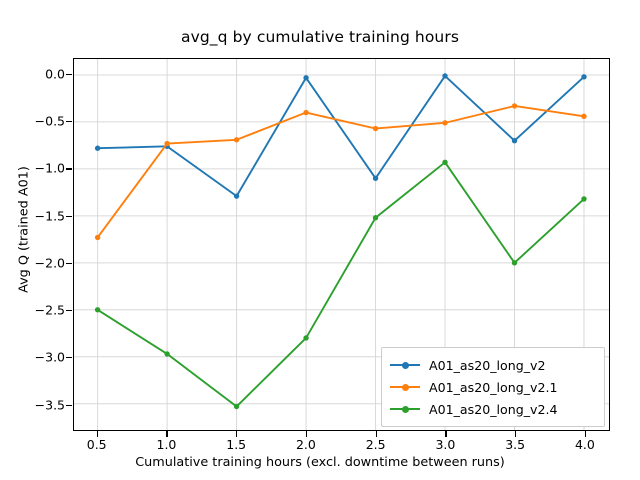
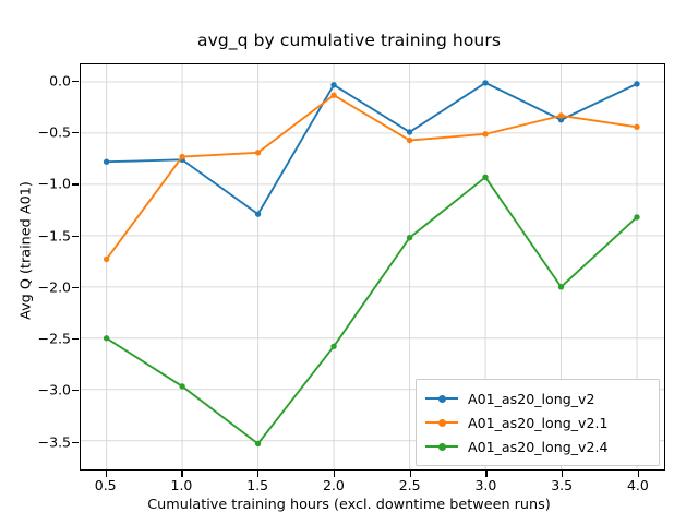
A01_as20_long_v2.1/2.0: -0.4 -> -0.1
A01_as20_long_v2.4/2.0: -2.8 -> -2.6
A01_as20_long_v2/2.5: -1.1 -> -0.5
A01_as20_long_v2/3.5: -0.7 -> -0.4
